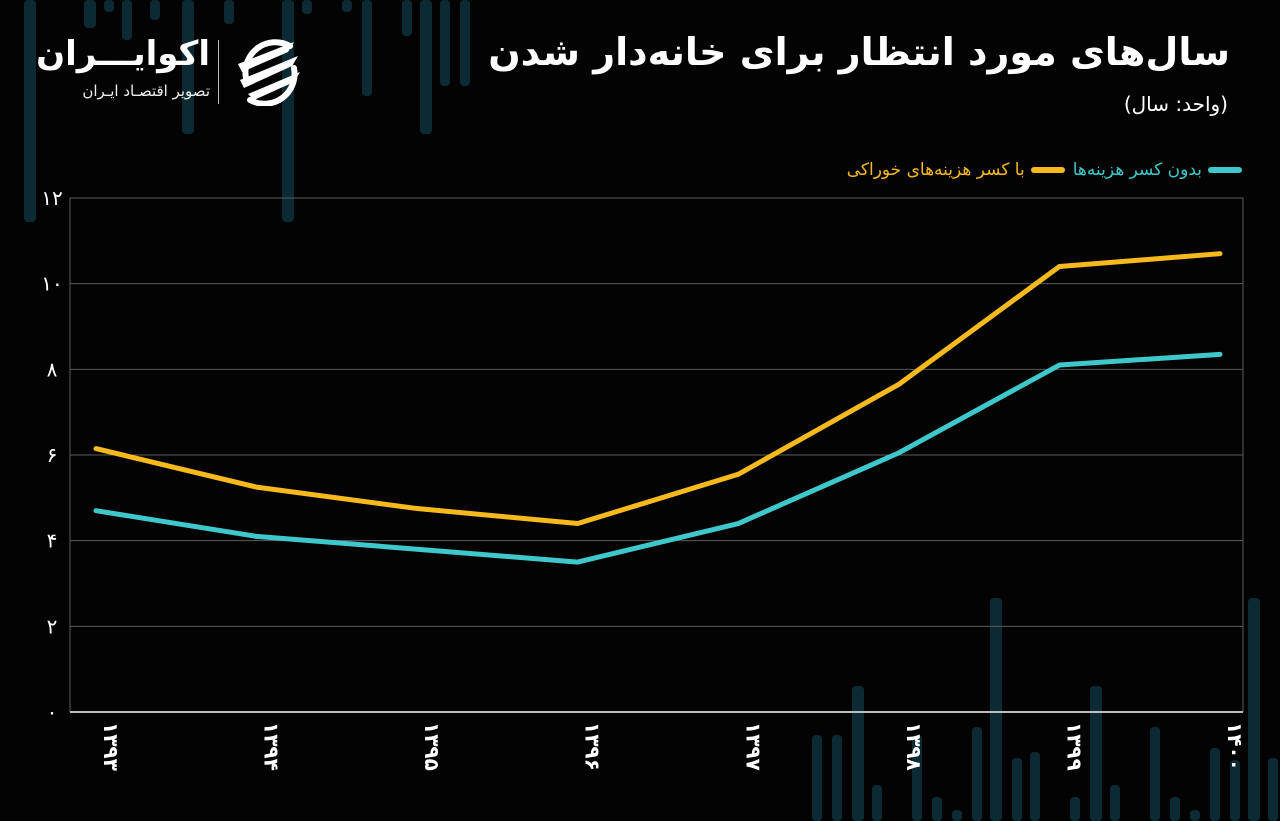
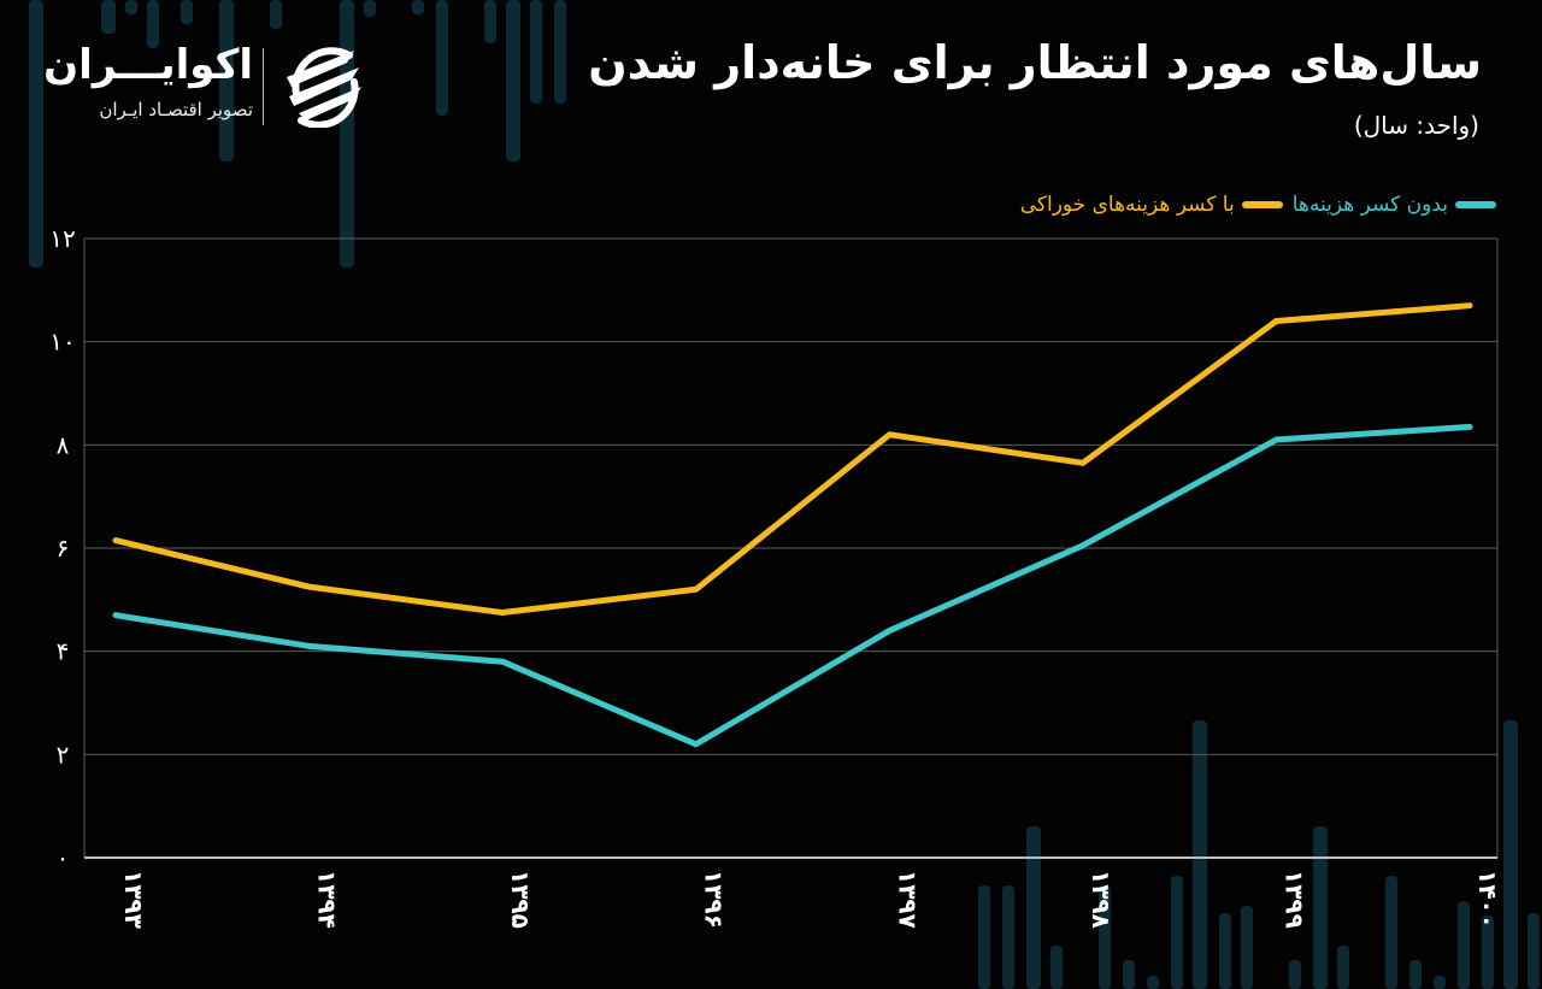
بدون کسر هزینه‌ها/۱۳۹۶: 3.5 -> 2.2
با کسر هزینه‌های خوراکی/۱۳۹۶: 4.4 -> 5.2
با کسر هزینه‌های خوراکی/۱۳۹۷: 5.5 -> 8.2
